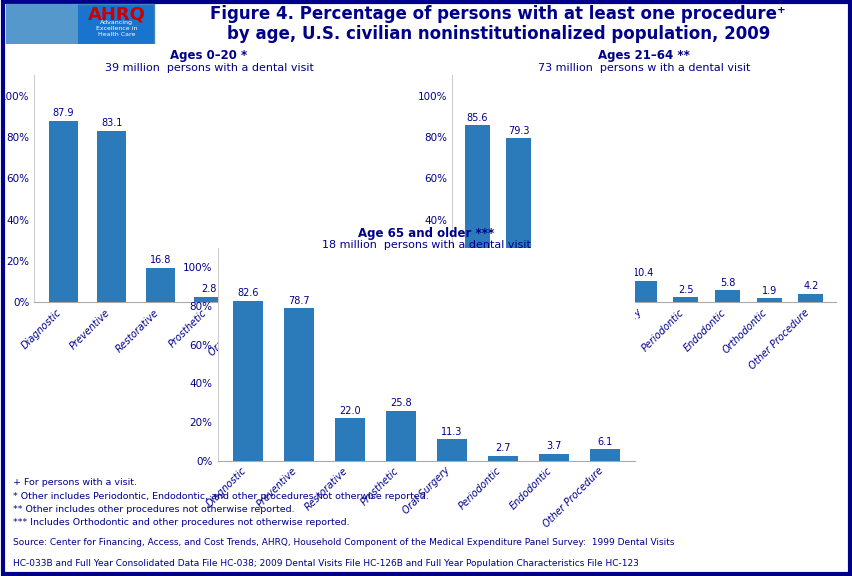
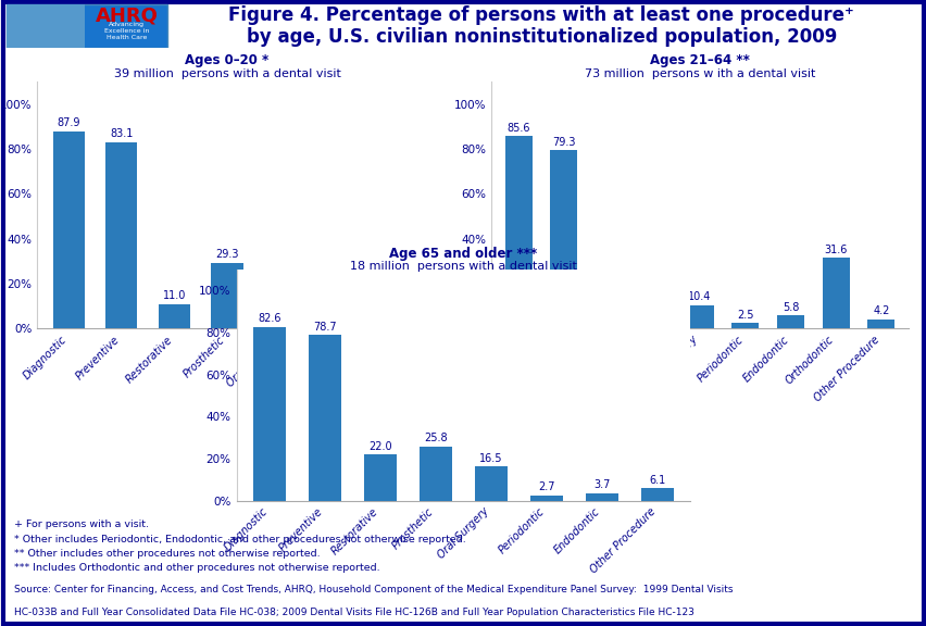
Restorative: 16.8 -> 11.0
Prosthetic: 2.8 -> 29.3
Orthodontic: 1.9 -> 31.6
Oral Surgery: 11.3 -> 16.5
